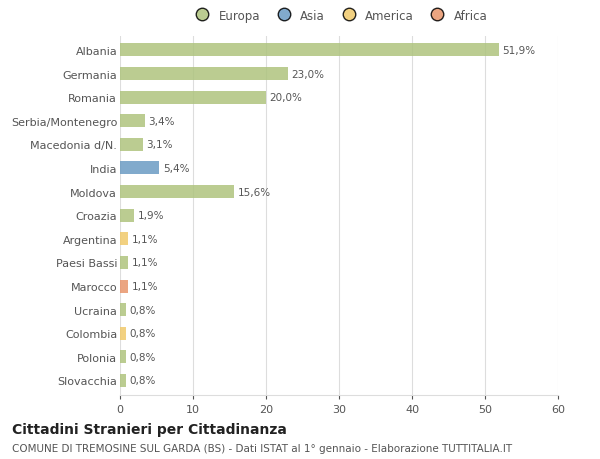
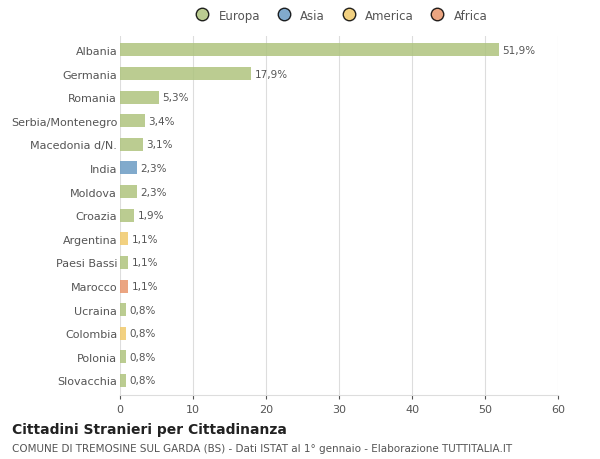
Germania: 23,0% -> 17,9%
Romania: 20,0% -> 5,3%
India: 5,4% -> 2,3%
Moldova: 15,6% -> 2,3%
